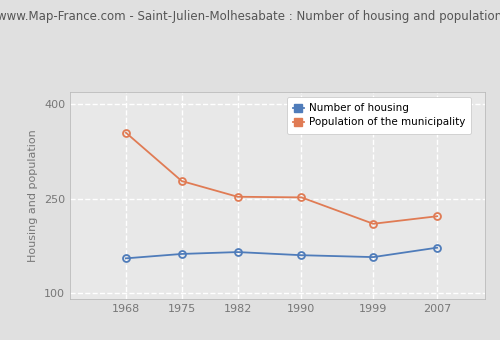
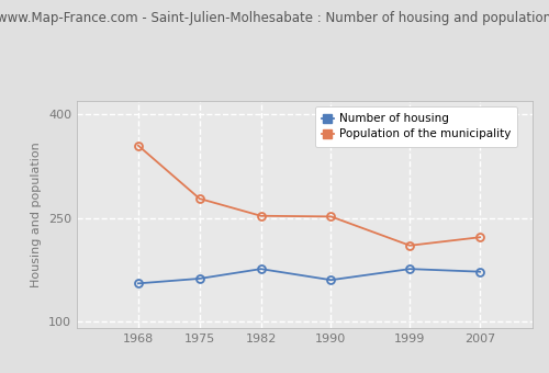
Number of housing/1982: 165 -> 176
Number of housing/1999: 157 -> 176
